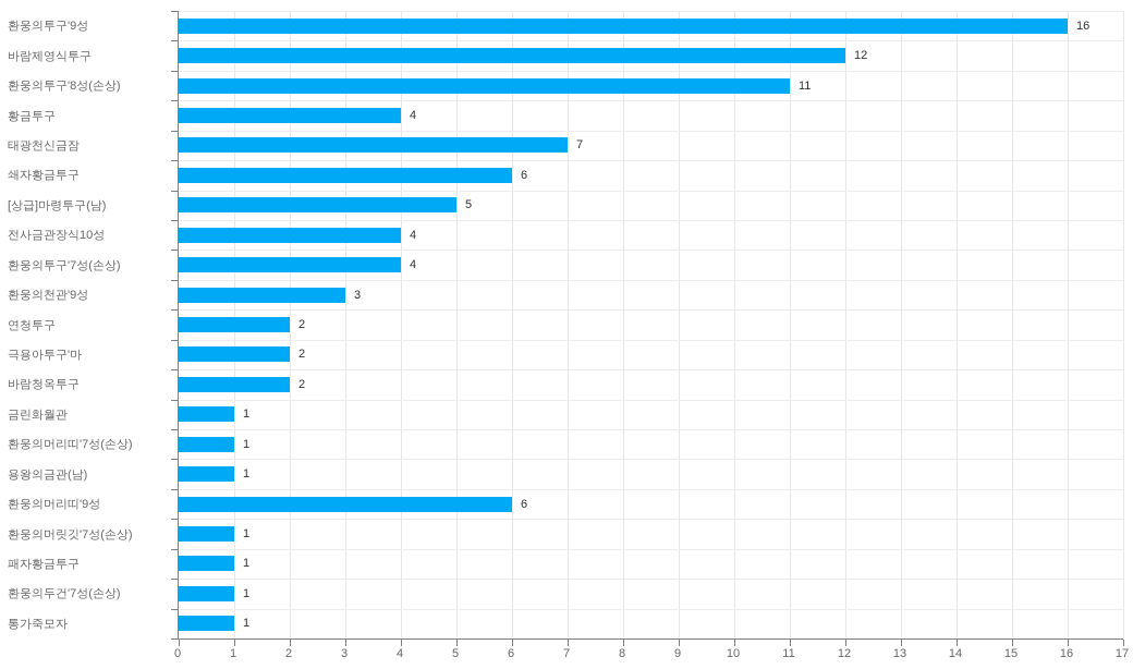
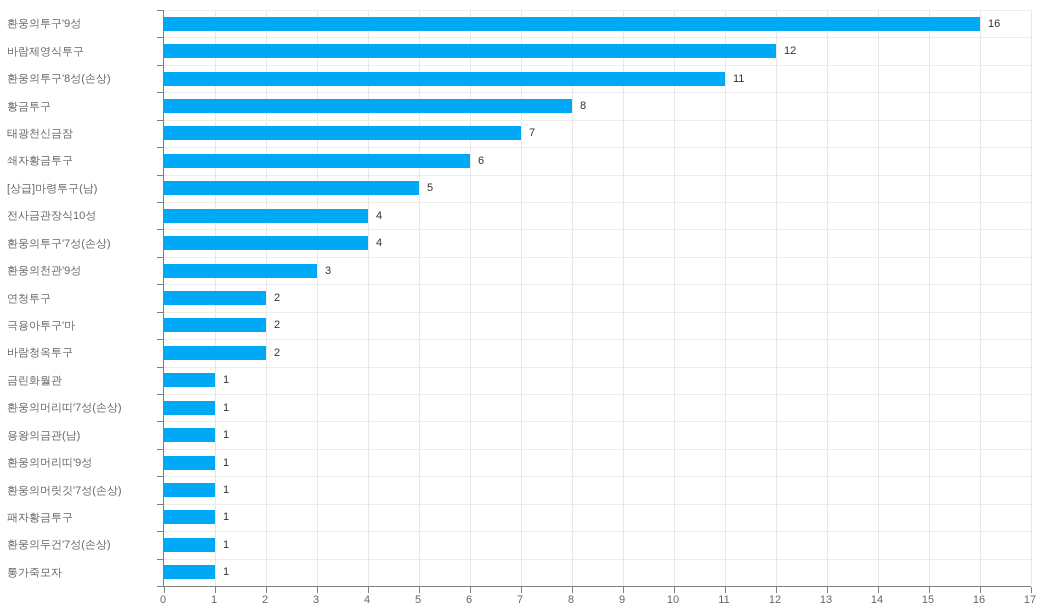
황금투구: 4 -> 8
환웅의머리띠'9성: 6 -> 1
